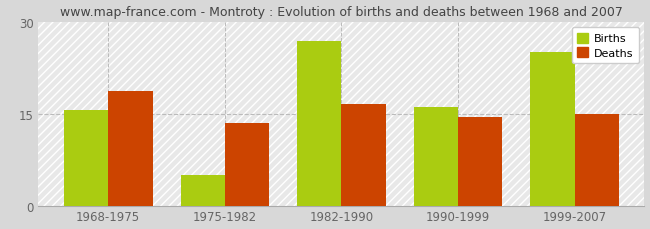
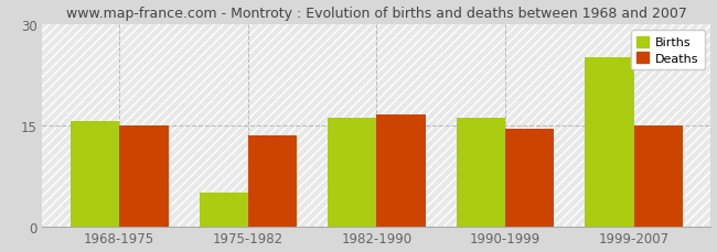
Deaths/1968-1975: 18.6 -> 15.0
Births/1982-1990: 26.8 -> 16.0
